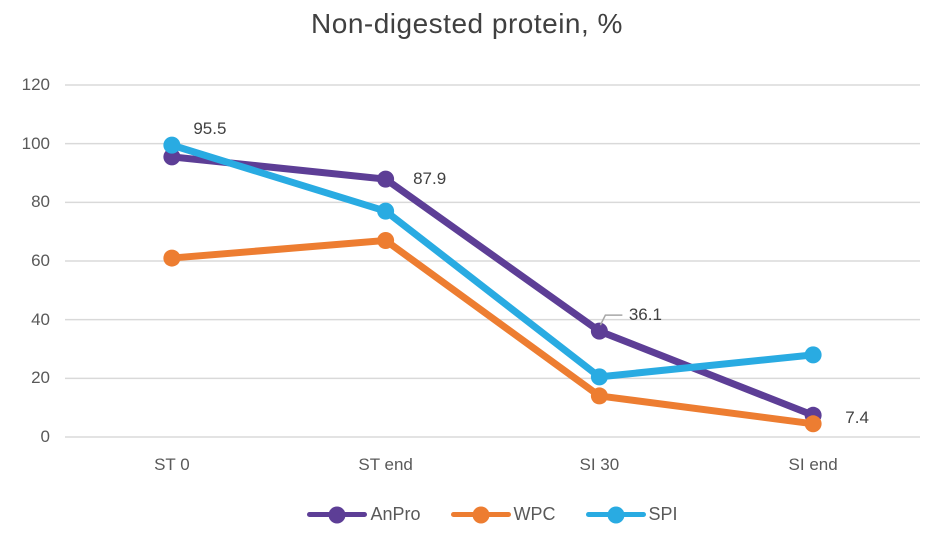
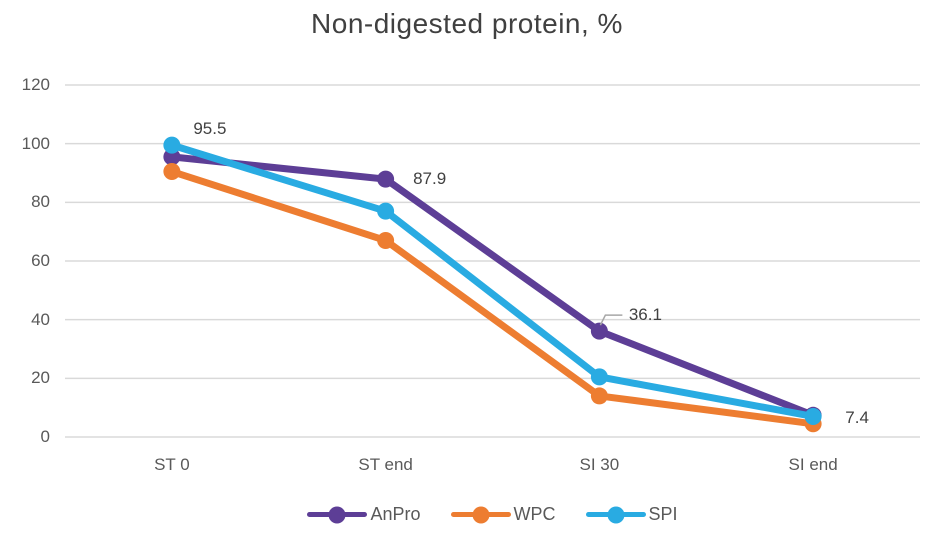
WPC/ST 0: 61 -> 90
SPI/SI end: 28 -> 7
